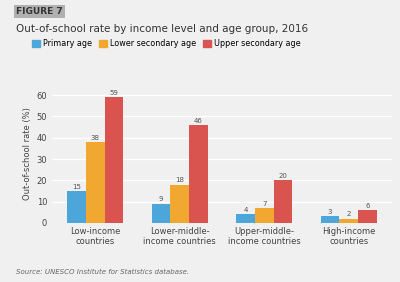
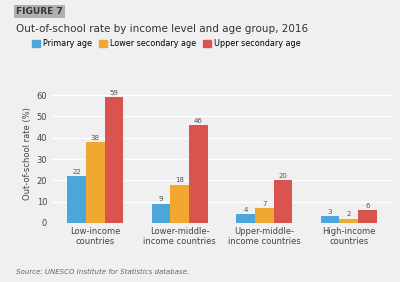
Primary age/Low-income countries: 15 -> 22
